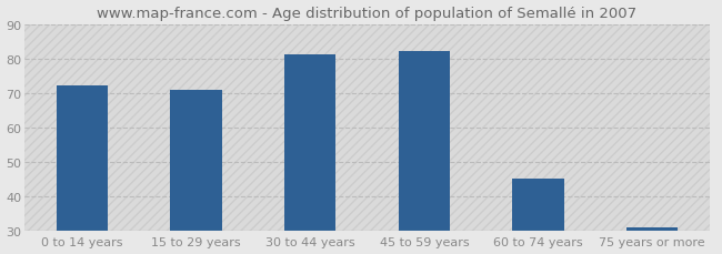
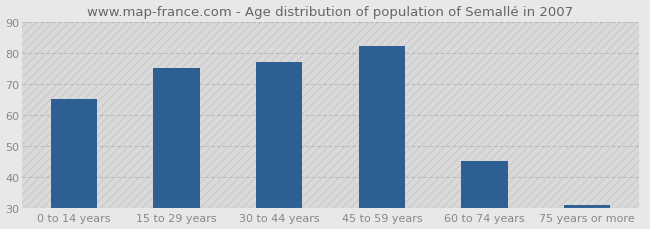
0 to 14 years: 72 -> 65
15 to 29 years: 71 -> 75
30 to 44 years: 81 -> 77
